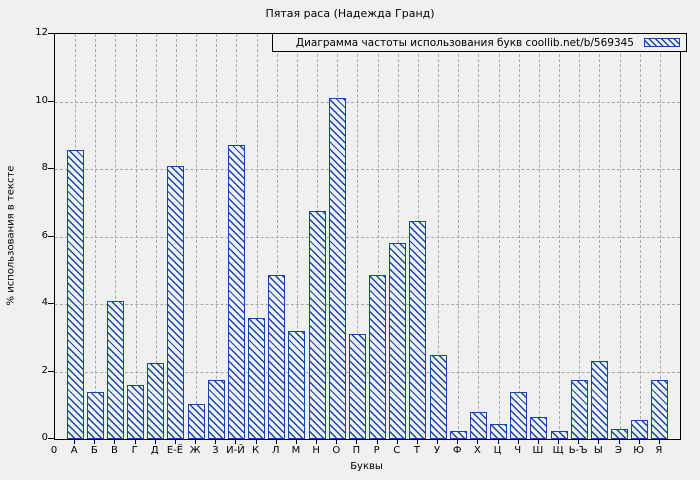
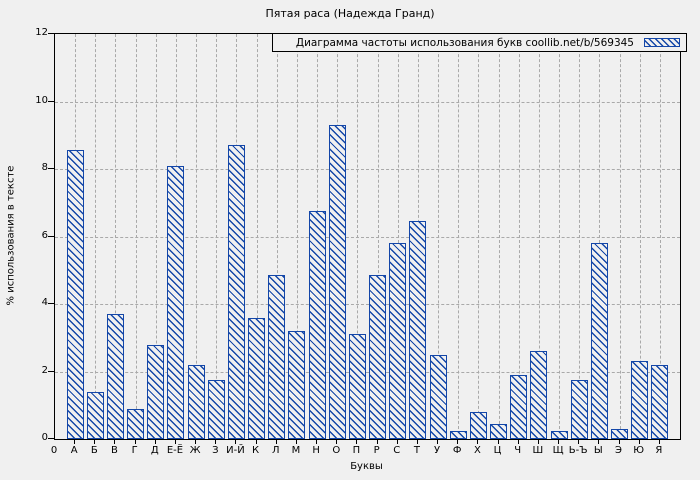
В: 4.1 -> 3.7
Г: 1.6 -> 0.9
Д: 2.2 -> 2.8
Ж: 1.1 -> 2.2
О: 10.1 -> 9.3
Ч: 1.4 -> 1.9
Ш: 0.7 -> 2.6
Ы: 2.3 -> 5.8
Ю: 0.6 -> 2.3
Я: 1.8 -> 2.2
